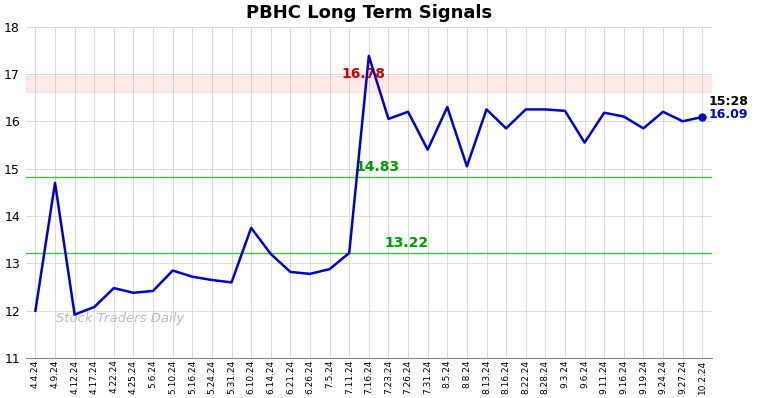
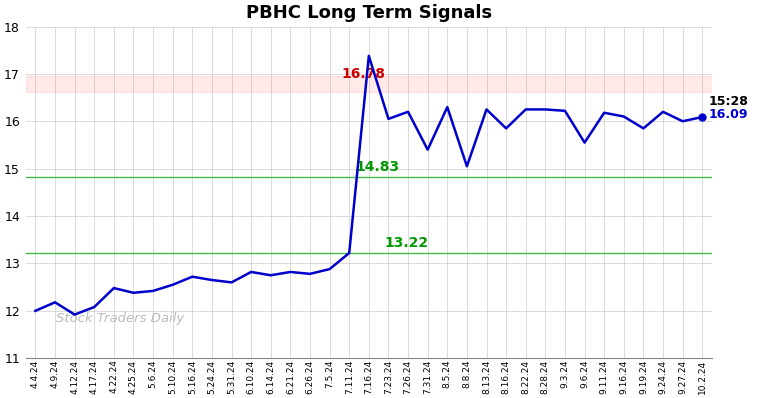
4.9.24: 14.70 -> 12.18
5.10.24: 12.85 -> 12.55
6.10.24: 13.75 -> 12.82
6.14.24: 13.20 -> 12.75
